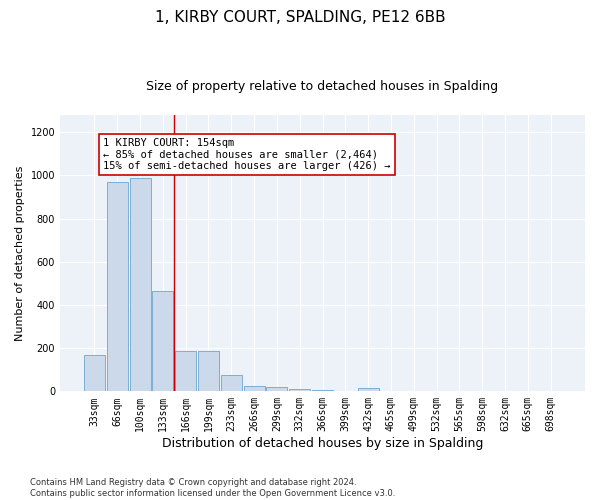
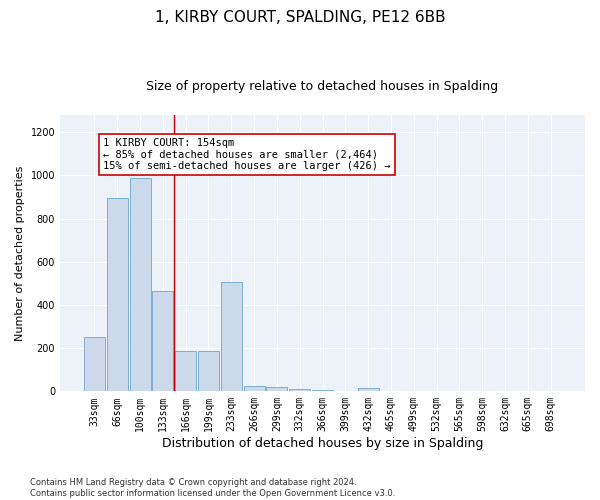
33sqm: 170 -> 250
66sqm: 970 -> 895
233sqm: 75 -> 505
